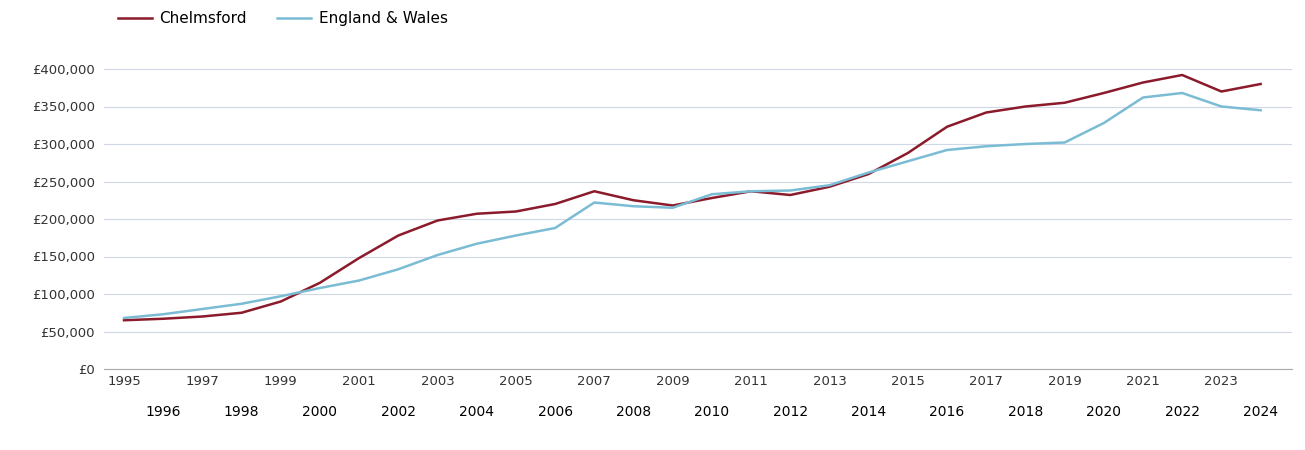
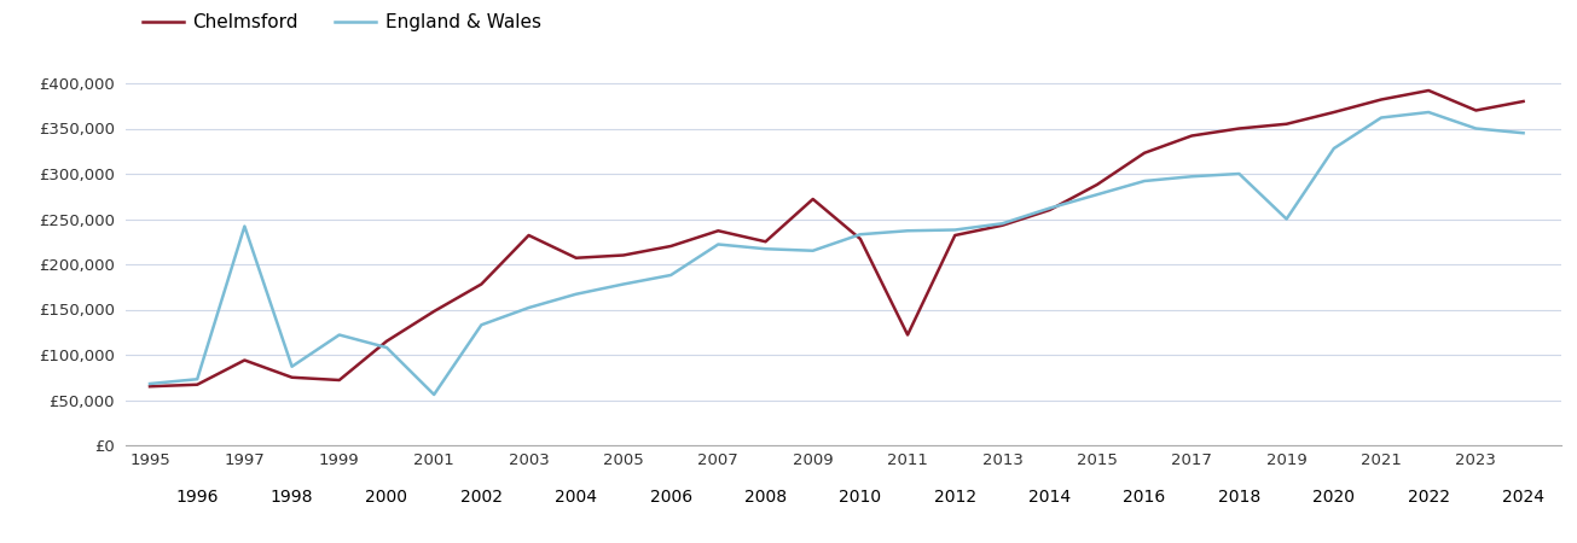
Chelmsford/1997: £70,000 -> £94,000
England & Wales/1997: £80,000 -> £242,000
Chelmsford/1999: £90,000 -> £72,000
England & Wales/1999: £97,000 -> £122,000
England & Wales/2001: £118,000 -> £56,000
Chelmsford/2003: £198,000 -> £232,000
Chelmsford/2009: £218,000 -> £272,000
Chelmsford/2011: £237,000 -> £122,000
England & Wales/2019: £302,000 -> £250,000
